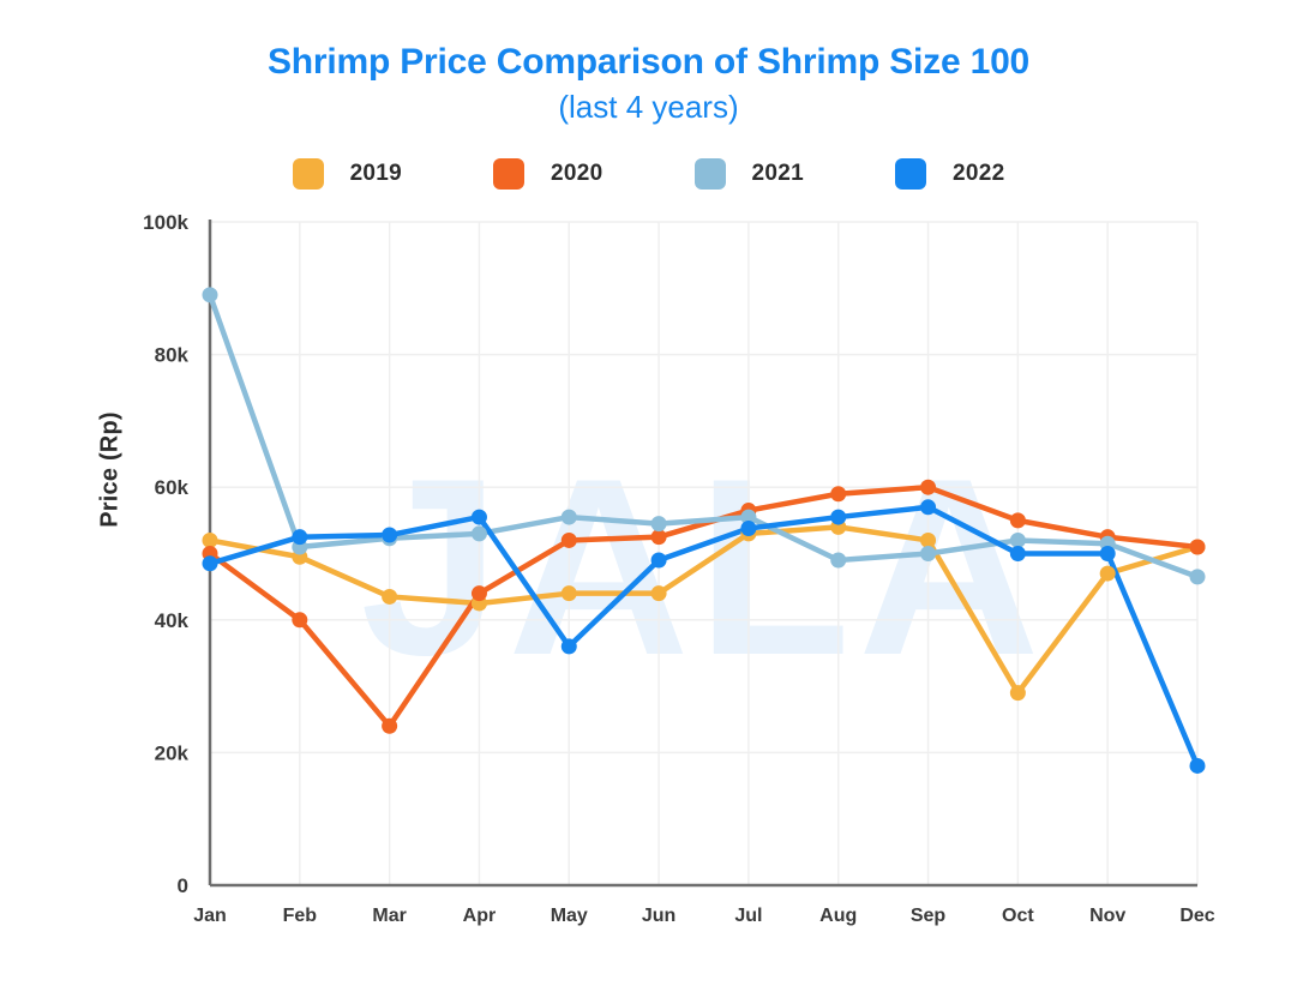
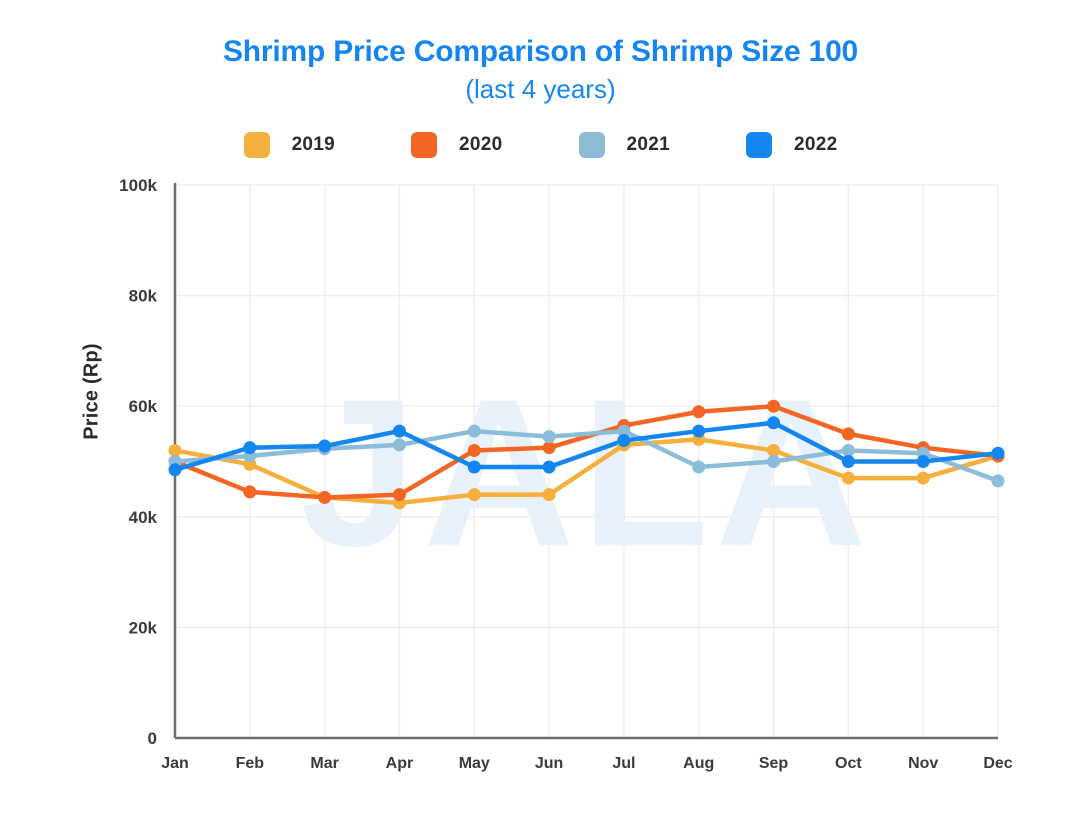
2021/Jan: 89k -> 50k
2020/Feb: 40k -> 44k
2020/Mar: 24k -> 44k
2022/May: 36k -> 49k
2019/Oct: 29k -> 47k
2022/Dec: 18k -> 52k
